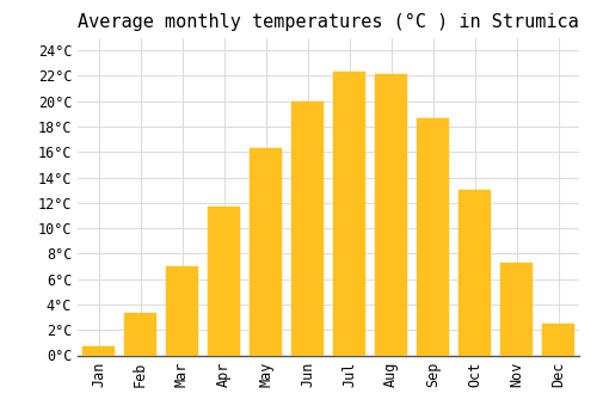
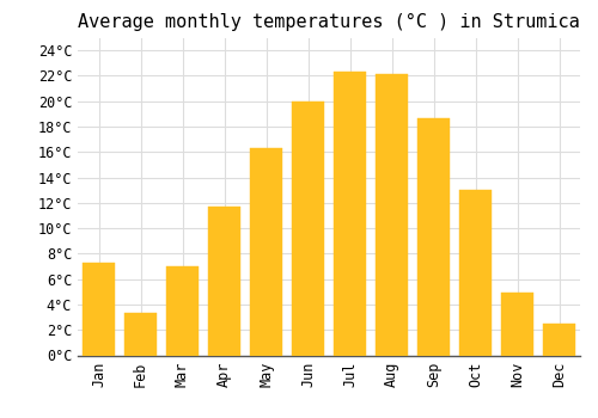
Jan: 0.7°C -> 7.3°C
Nov: 7.3°C -> 4.9°C
